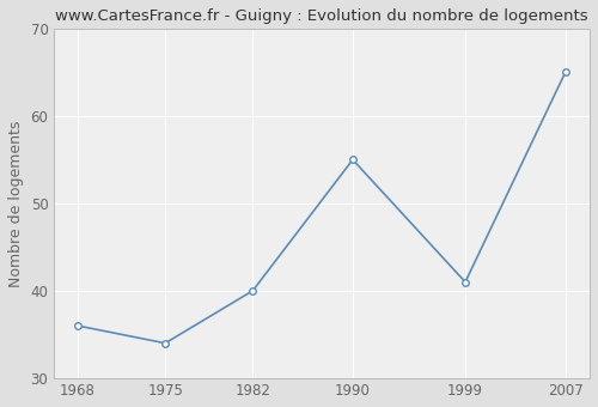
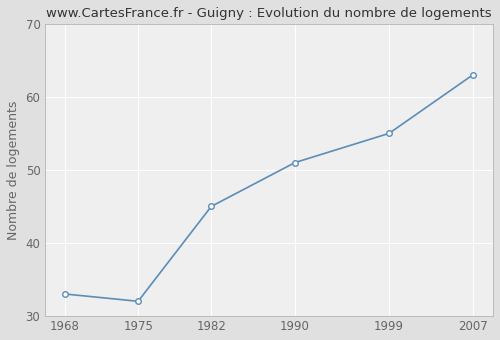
1968: 36 -> 33
1975: 34 -> 32
1982: 40 -> 45
1990: 55 -> 51
1999: 41 -> 55
2007: 65 -> 63
